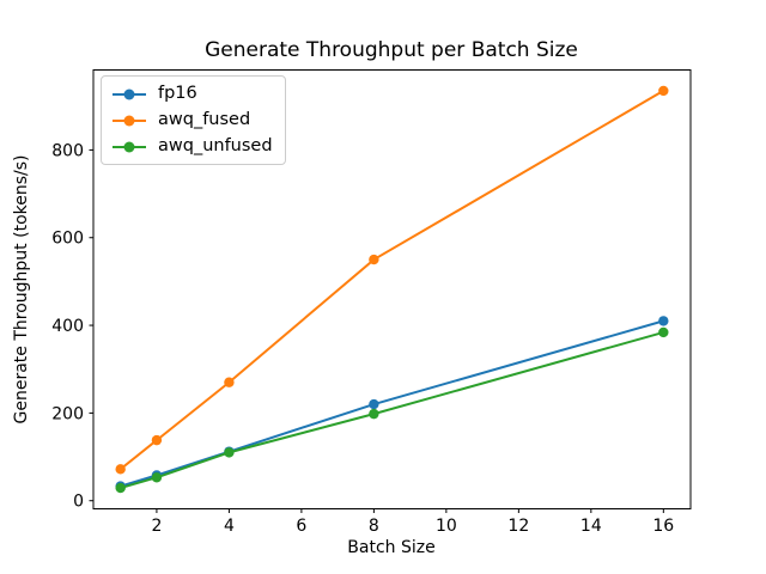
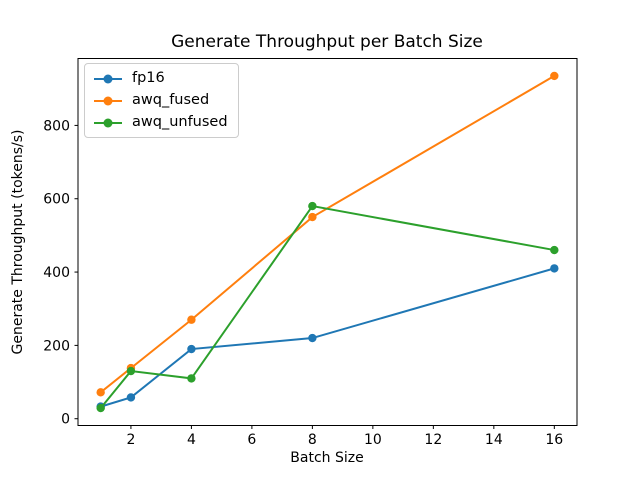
awq_unfused/2: 50 -> 130
fp16/4: 110 -> 190
awq_unfused/8: 200 -> 580
awq_unfused/16: 380 -> 460
